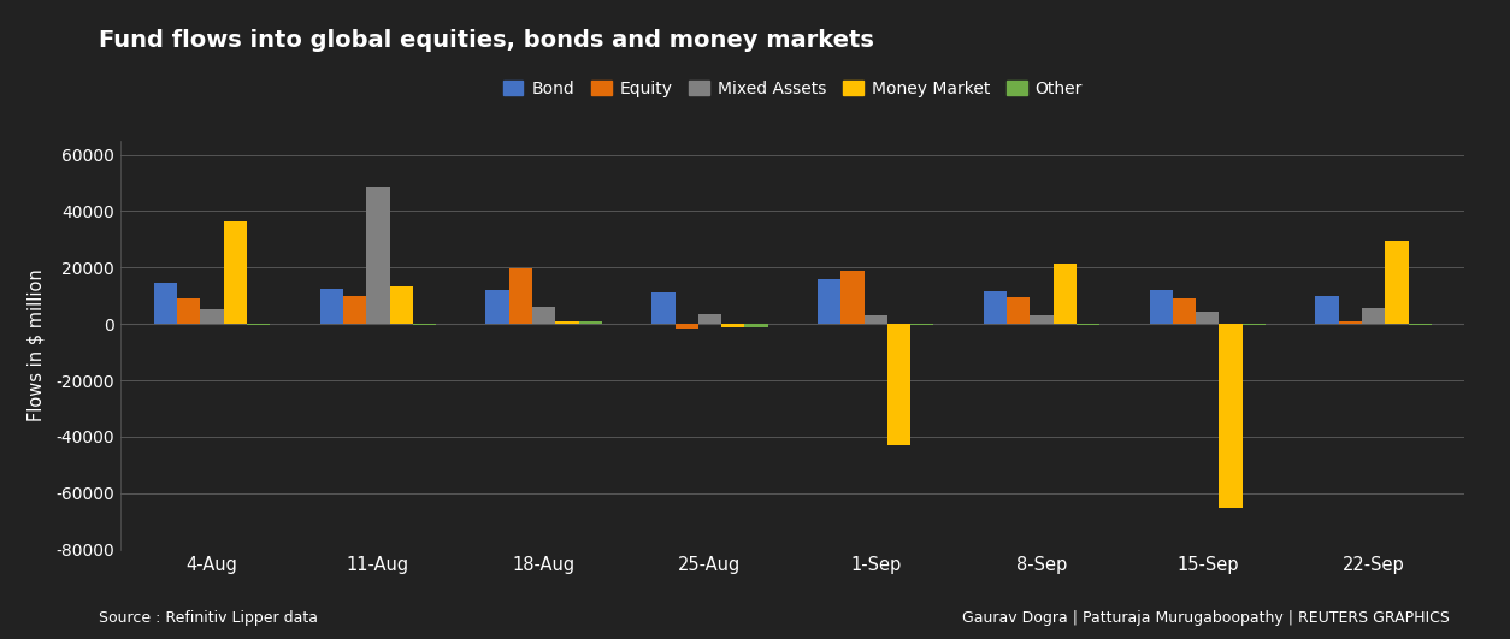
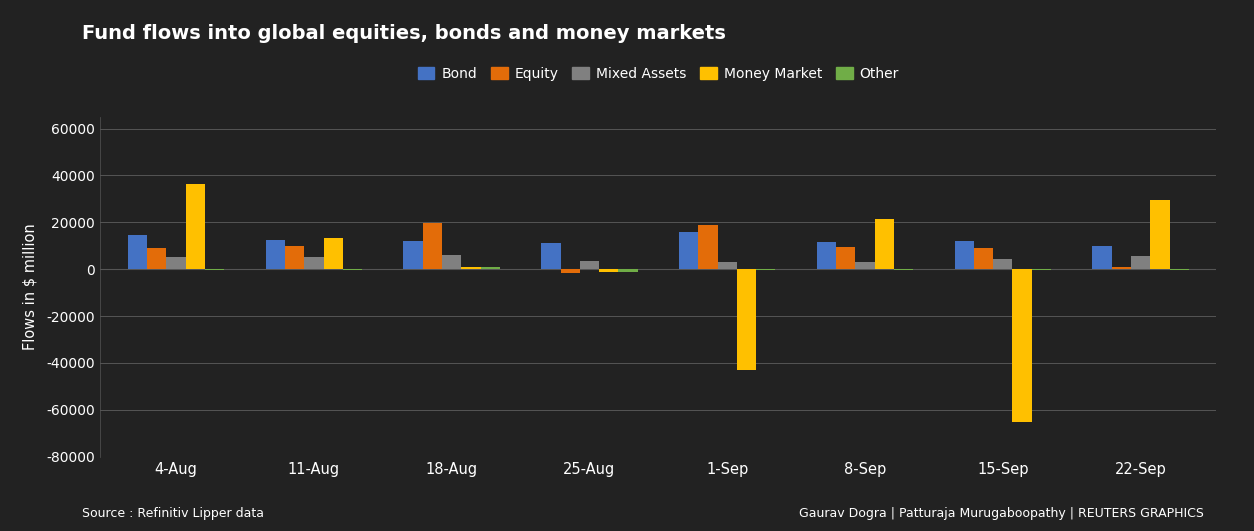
Mixed Assets/11-Aug: 48500 -> 5000
